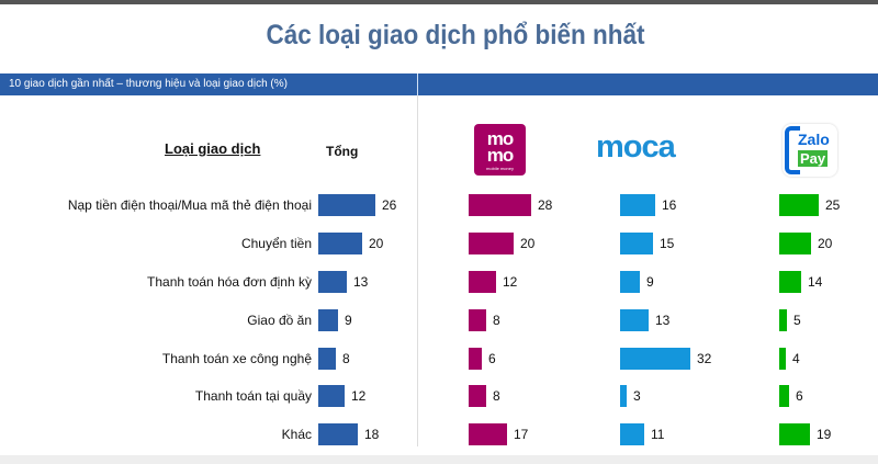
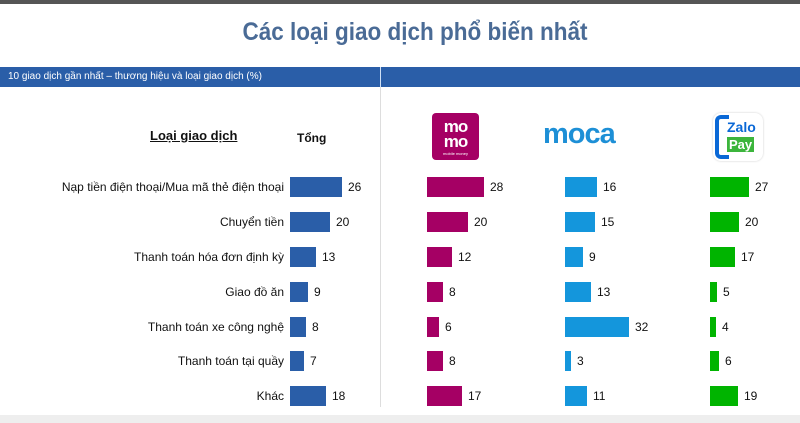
ZaloPay/Nạp tiền điện thoại/Mua mã thẻ điện thoại: 25 -> 27
ZaloPay/Thanh toán hóa đơn định kỳ: 14 -> 17
Tổng/Thanh toán tại quầy: 12 -> 7
